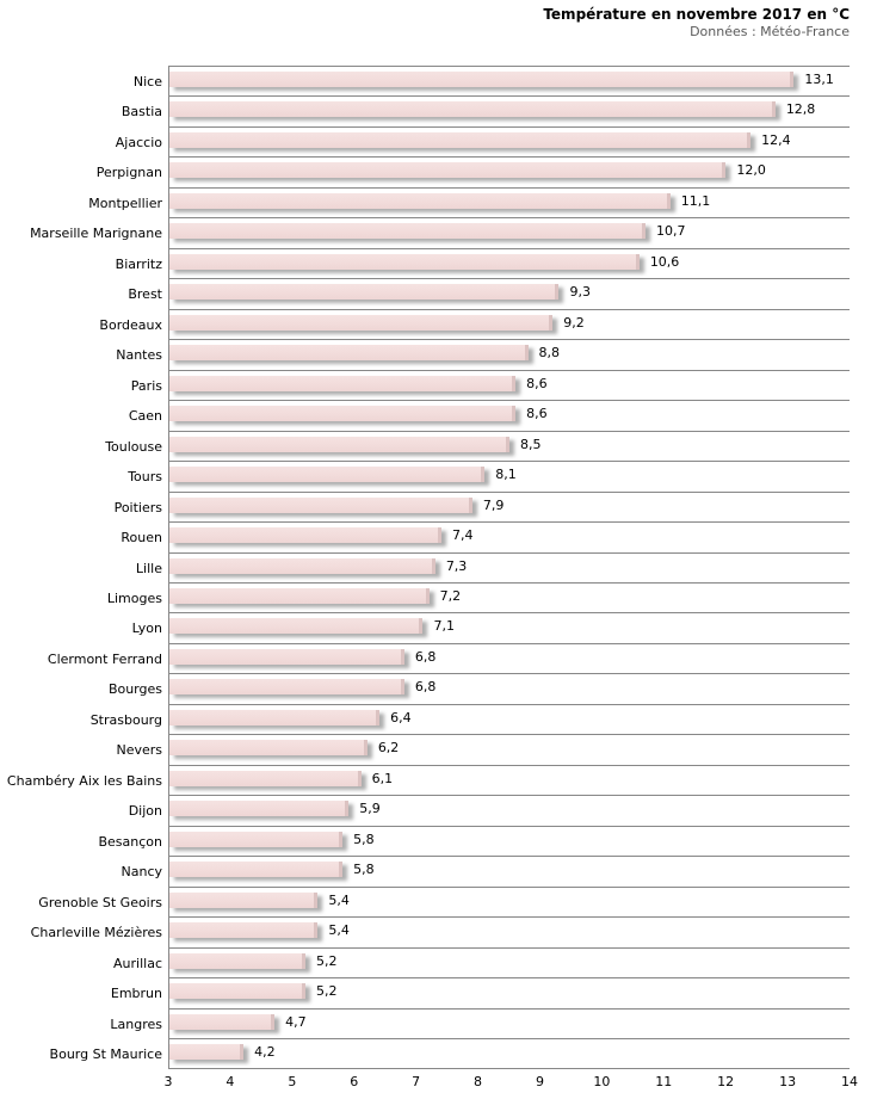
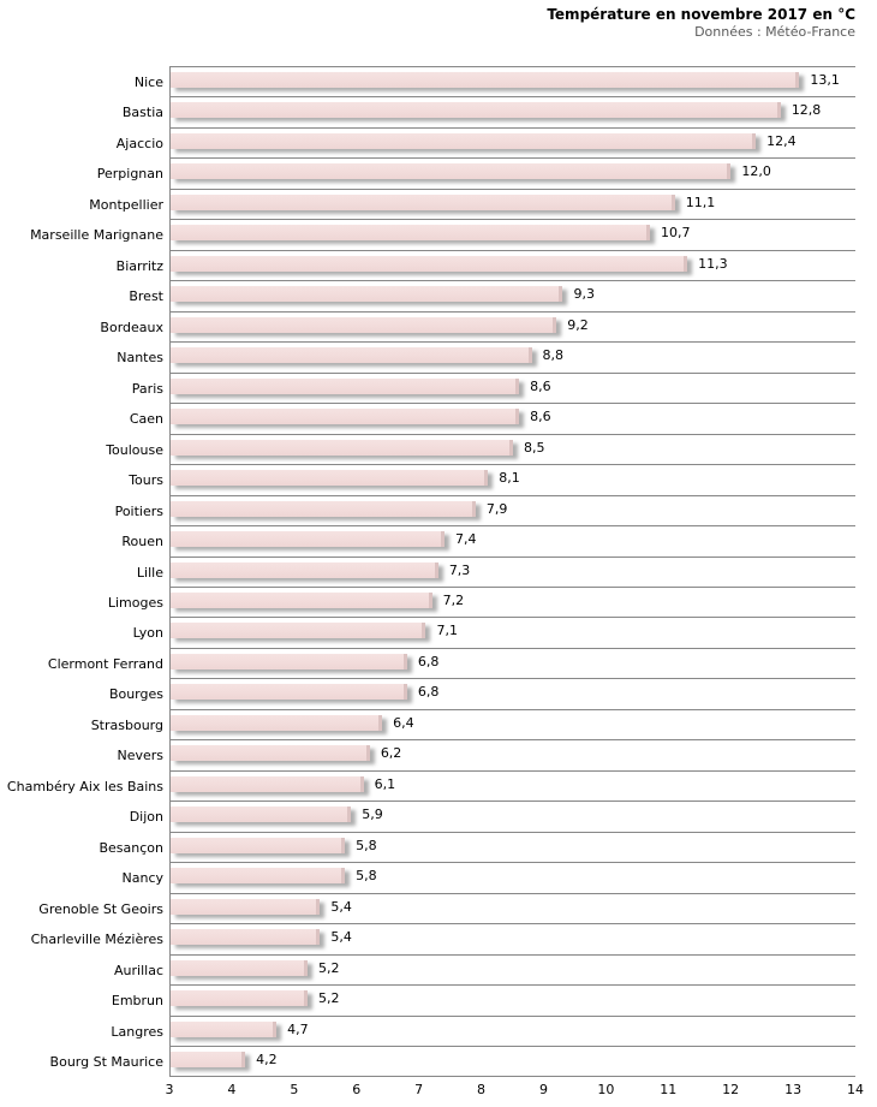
Biarritz: 10,6 -> 11,3
